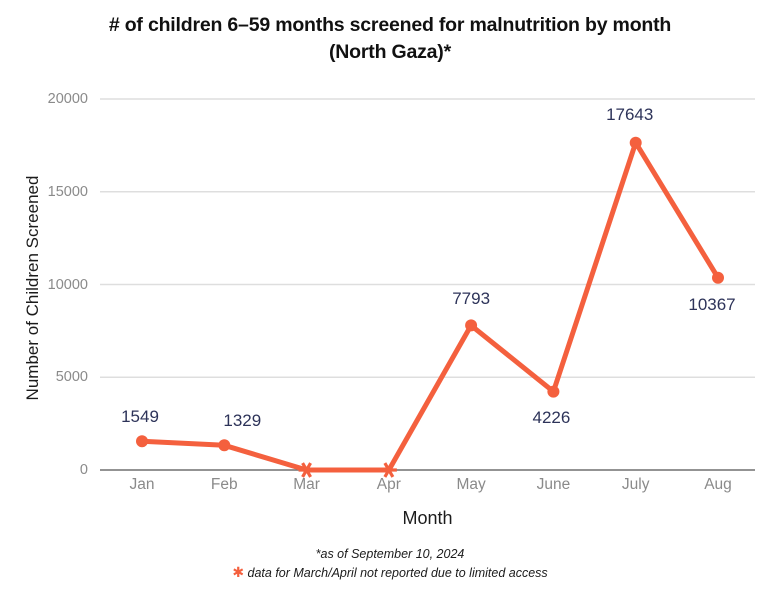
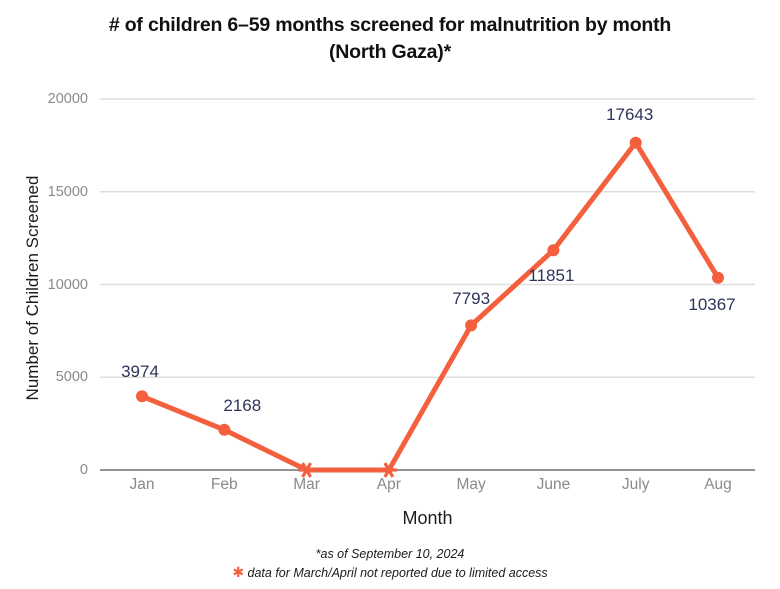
Jan: 1549 -> 3974
Feb: 1329 -> 2168
June: 4226 -> 11851
